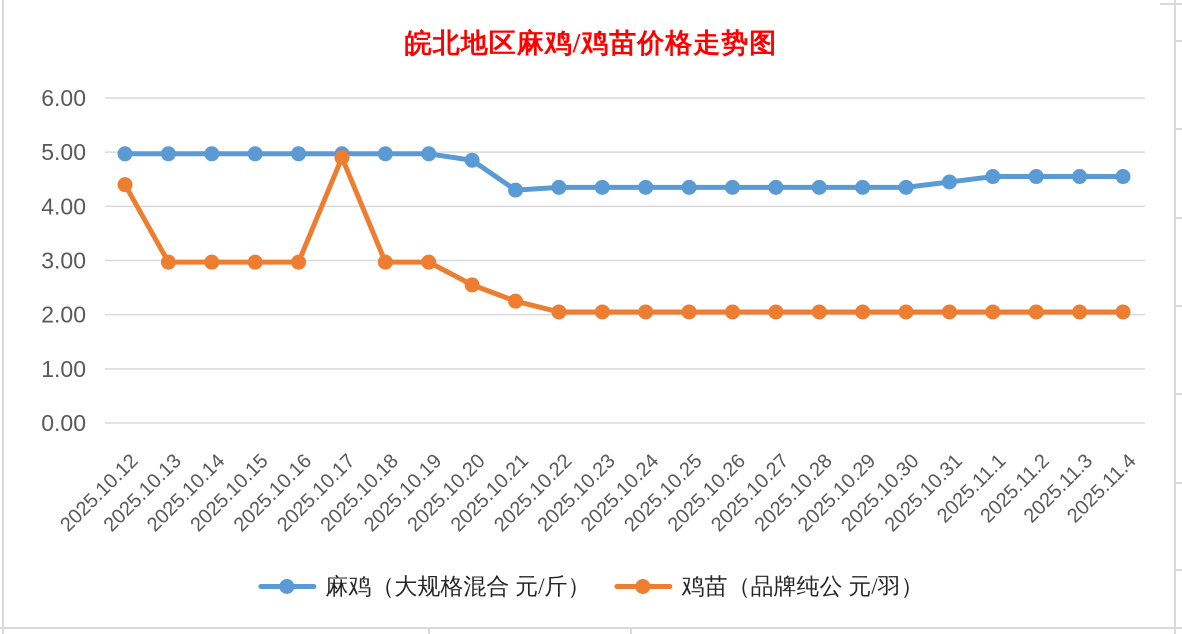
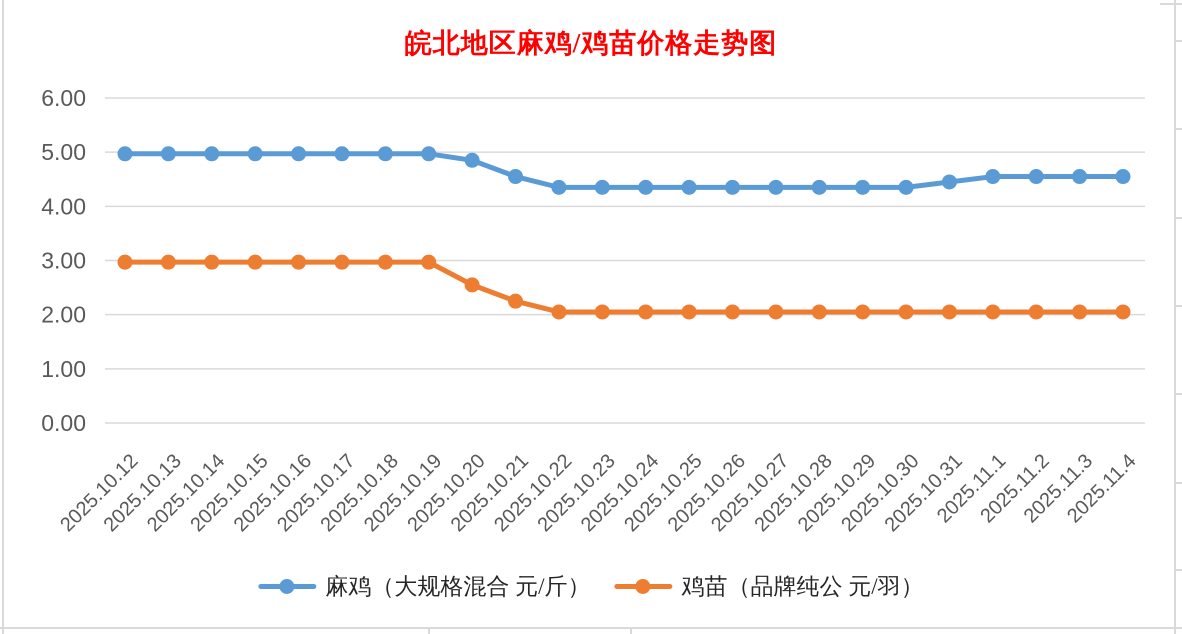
鸡苗（品牌纯公 元/羽）/2025.10.12: 4.4 -> 3.0
鸡苗（品牌纯公 元/羽）/2025.10.17: 4.9 -> 3.0
麻鸡（大规格混合 元/斤）/2025.10.21: 4.3 -> 4.5
